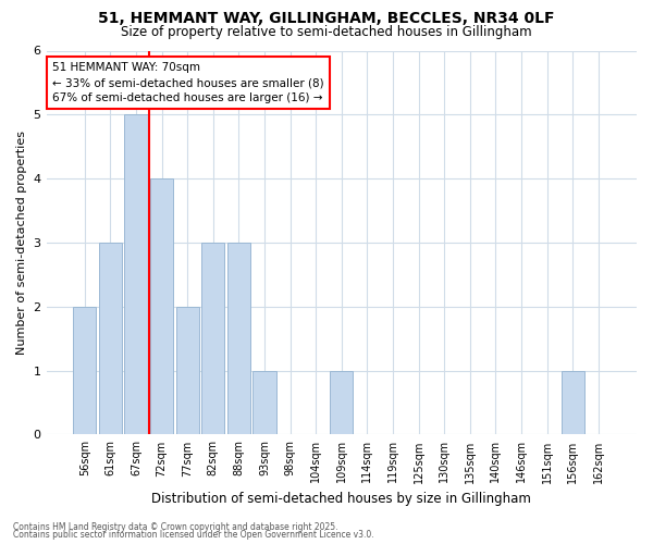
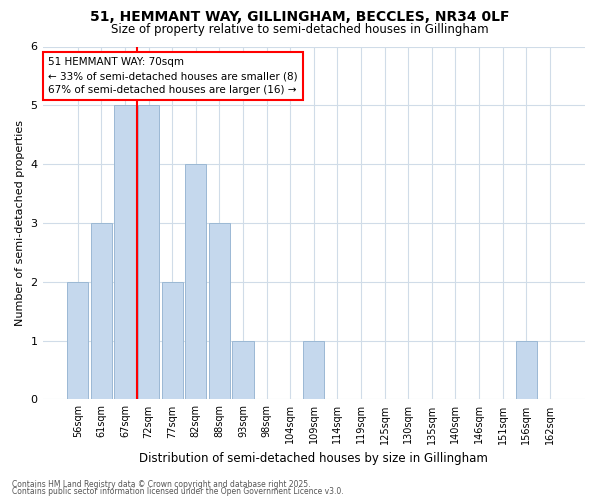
72sqm: 4 -> 5
82sqm: 3 -> 4
